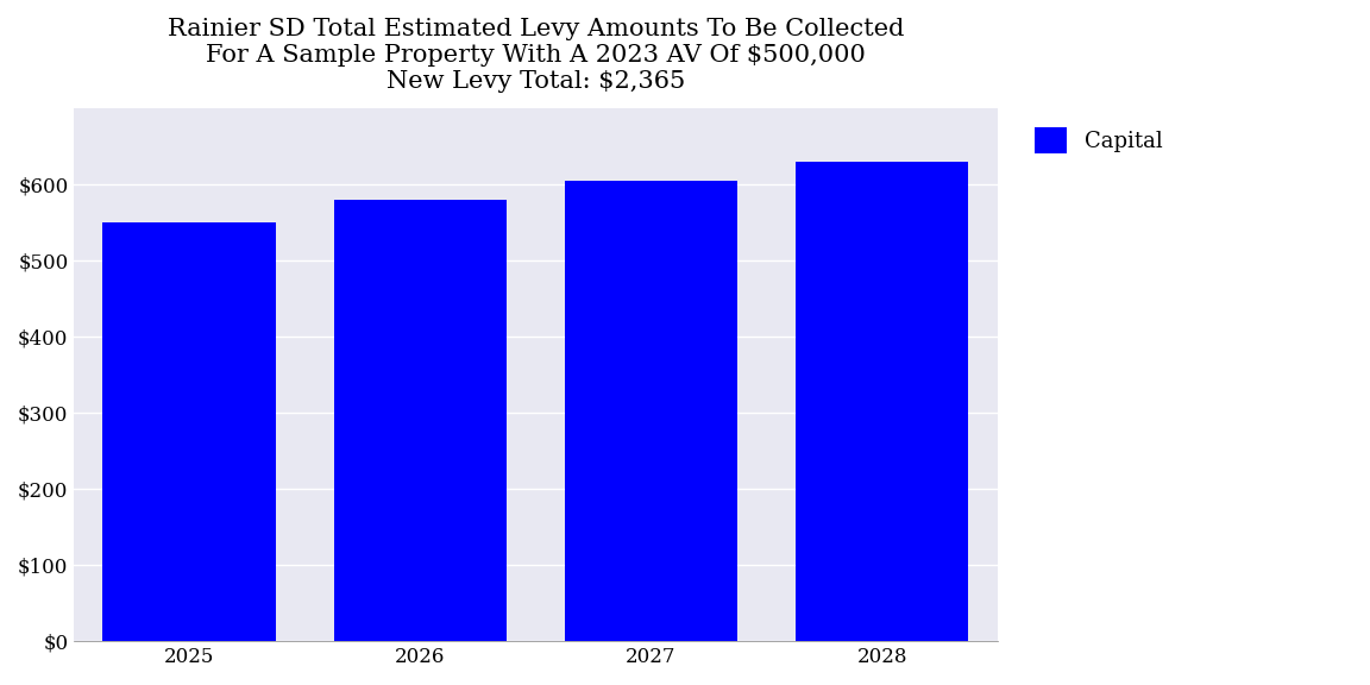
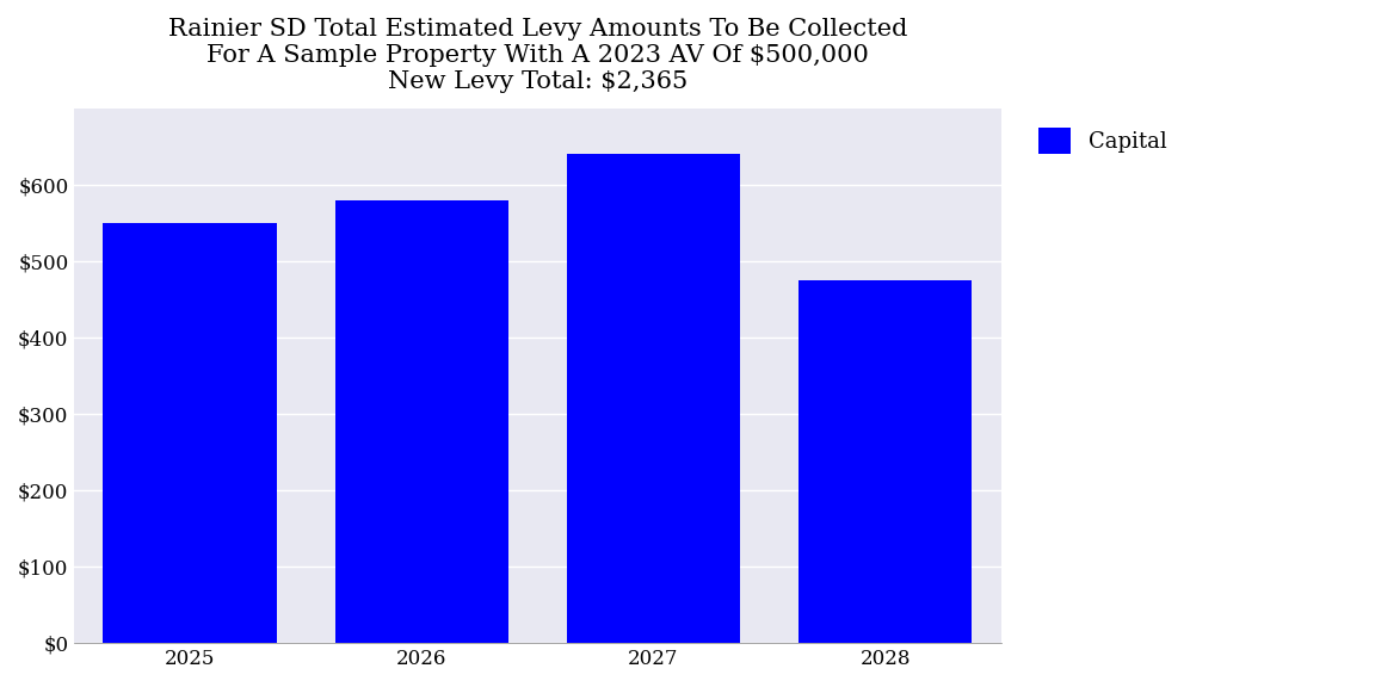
2027: $605 -> $640
2028: $630 -> $474
